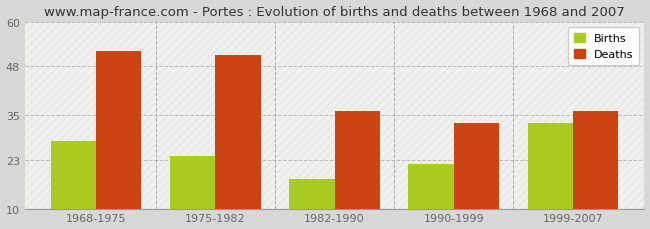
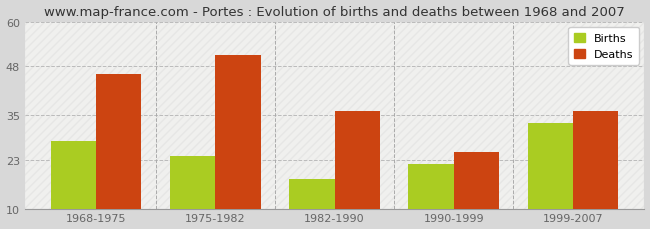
Deaths/1968-1975: 52 -> 46
Deaths/1990-1999: 33 -> 25
